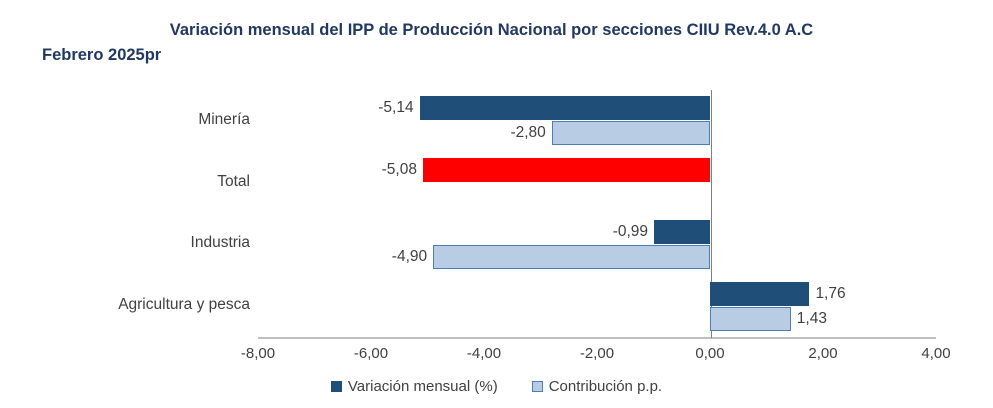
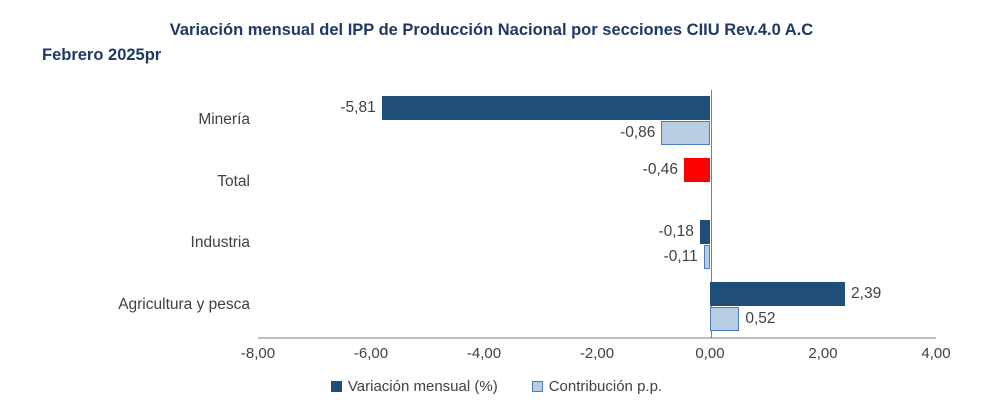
Variación mensual (%)/Minería: -5,14 -> -5,81
Contribución p.p./Minería: -2,80 -> -0,86
Variación mensual (%)/Total: -5,08 -> -0,46
Variación mensual (%)/Industria: -0,99 -> -0,18
Contribución p.p./Industria: -4,90 -> -0,11
Variación mensual (%)/Agricultura y pesca: 1,76 -> 2,39
Contribución p.p./Agricultura y pesca: 1,43 -> 0,52
